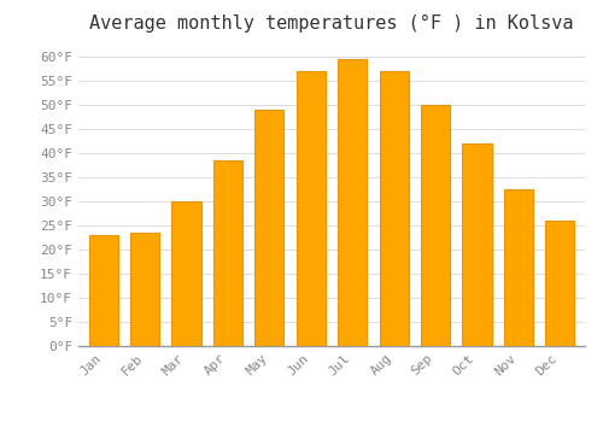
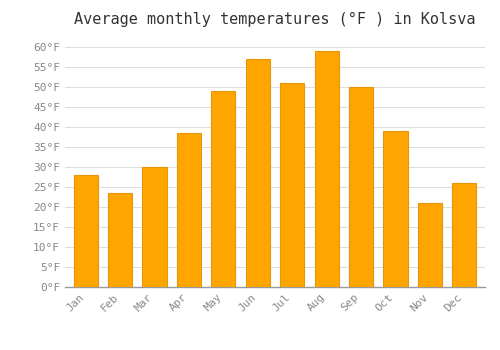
Jan: 23.0°F -> 28.0°F
Jul: 59.5°F -> 51.0°F
Aug: 57.0°F -> 59.0°F
Oct: 42.0°F -> 39.0°F
Nov: 32.5°F -> 21.0°F
